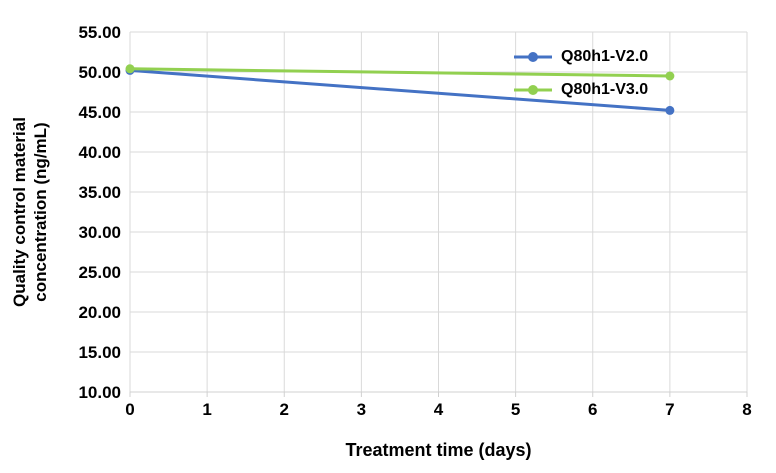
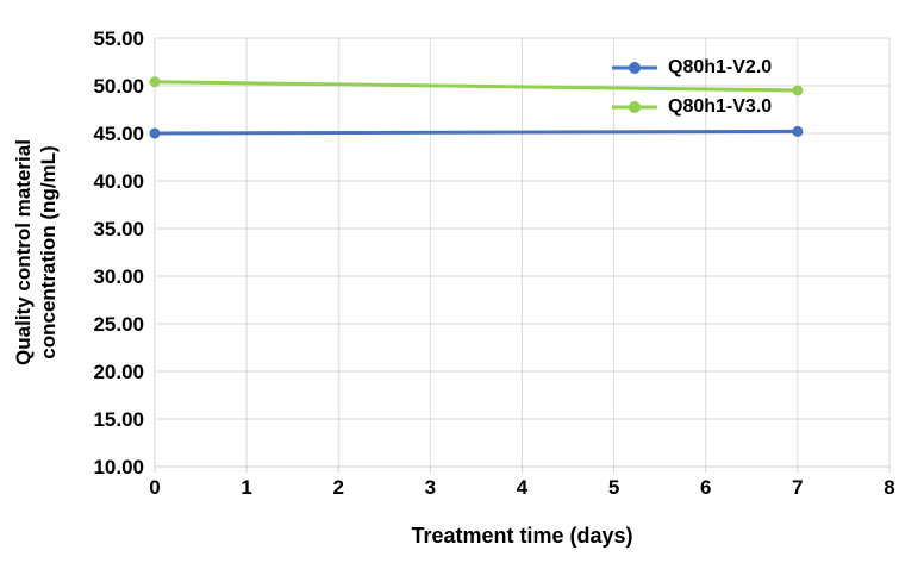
Q80h1-V2.0/0: 50 -> 45
